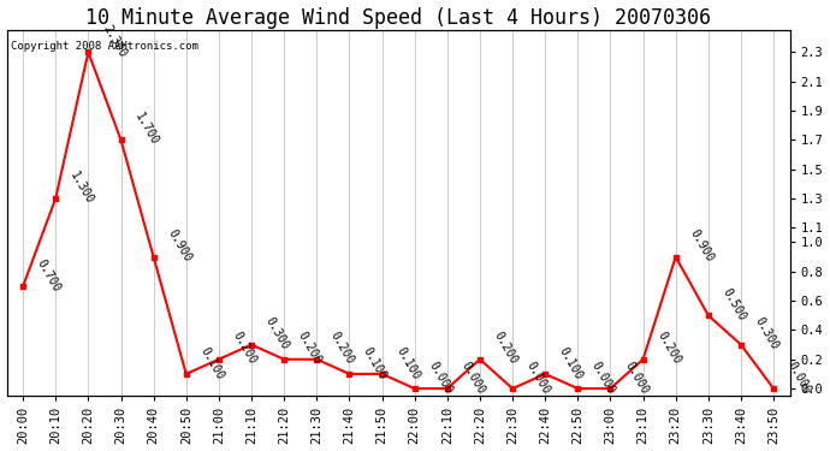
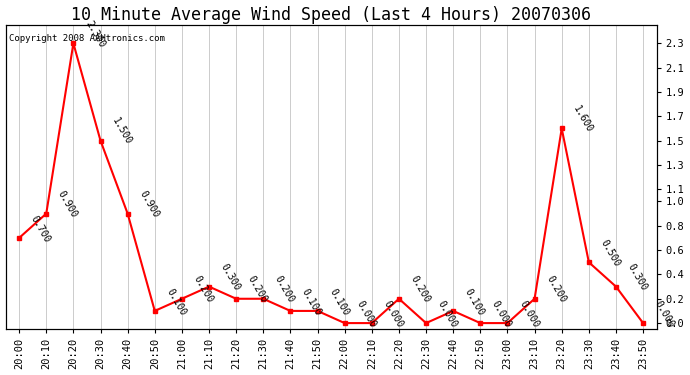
20:10: 1.300 -> 0.900
20:30: 1.700 -> 1.500
23:20: 0.900 -> 1.600
